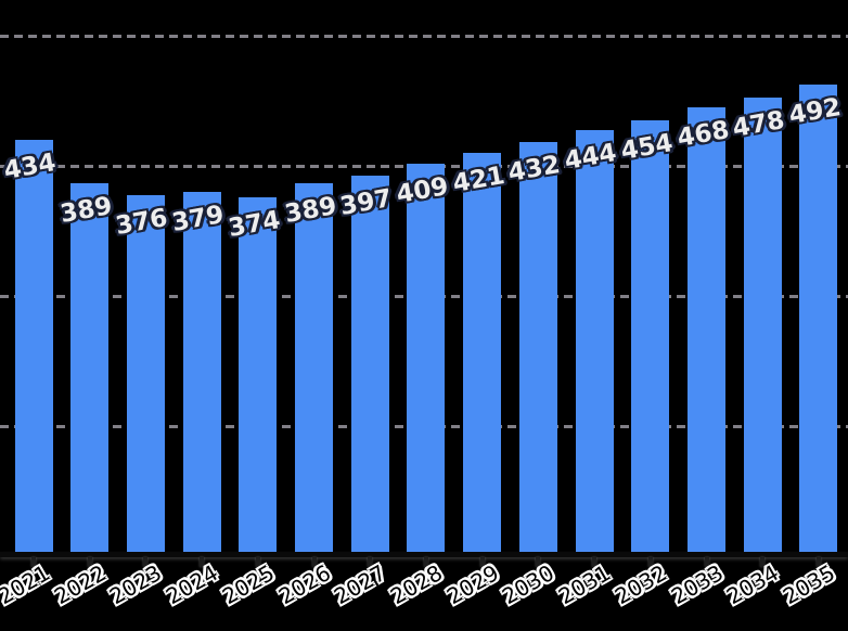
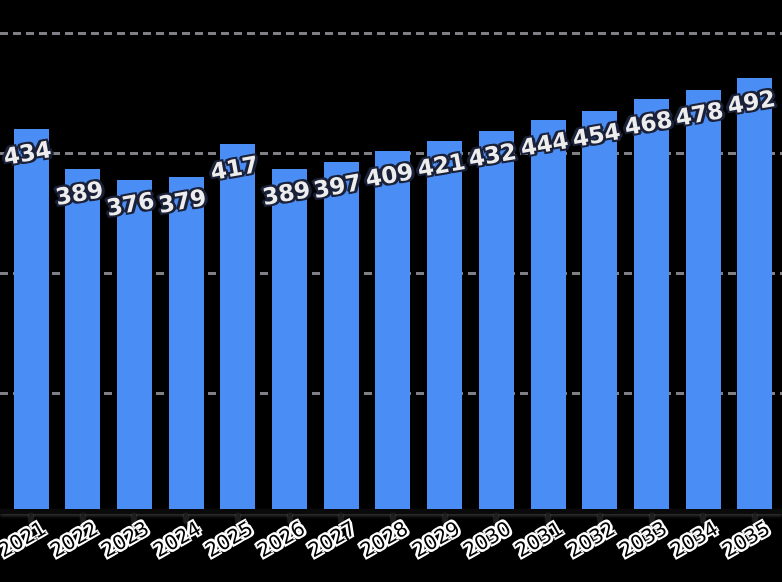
2025: 374 -> 417
